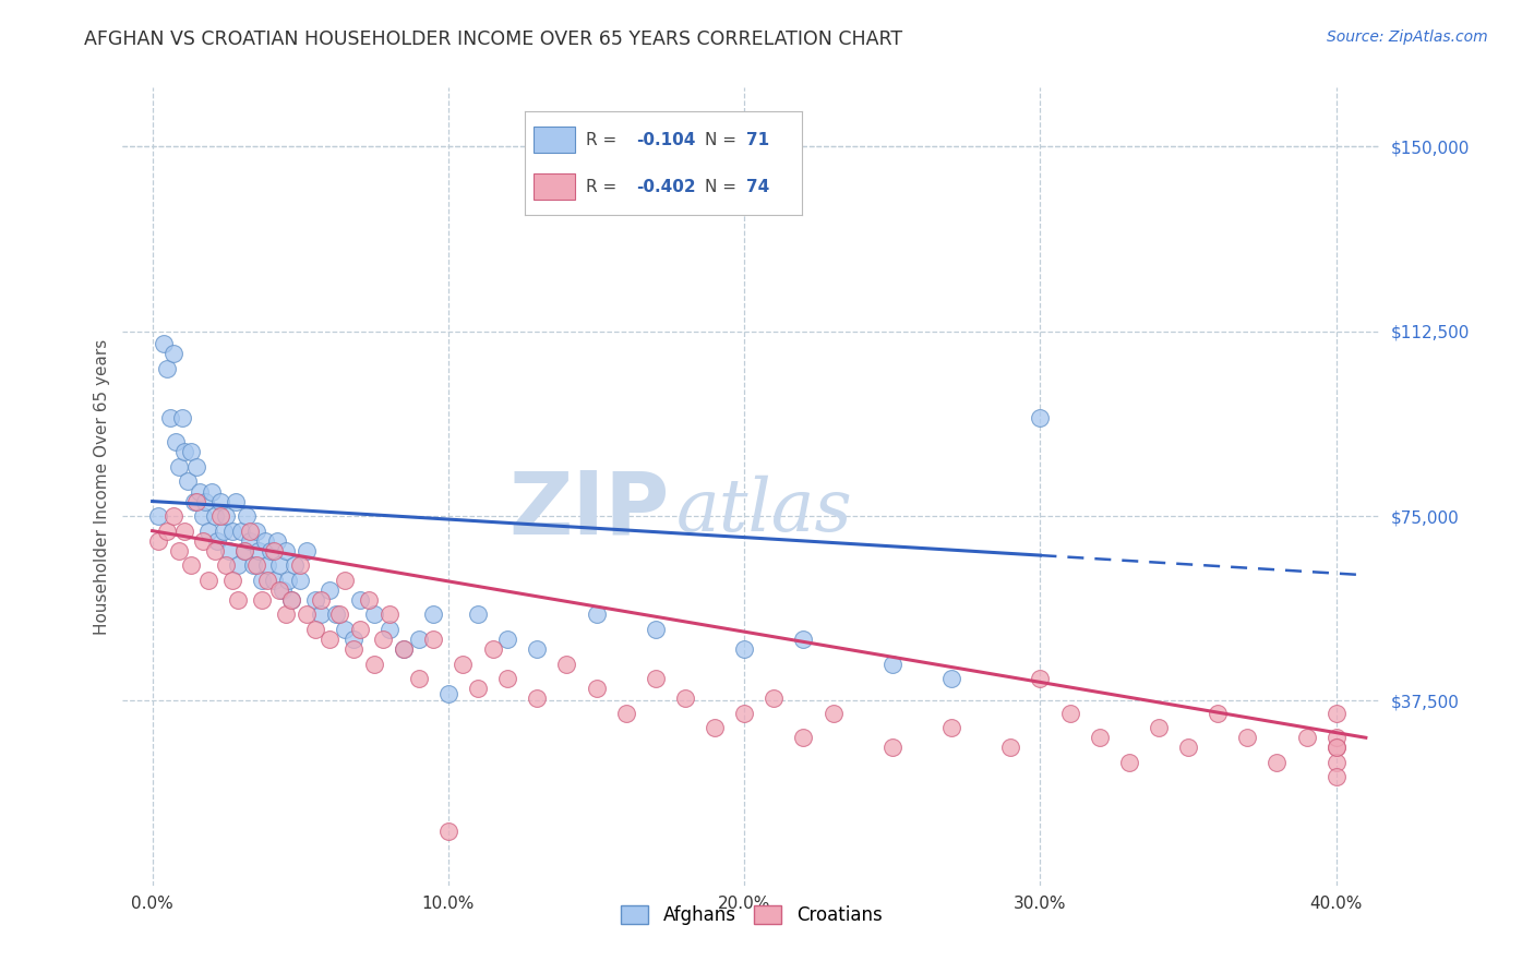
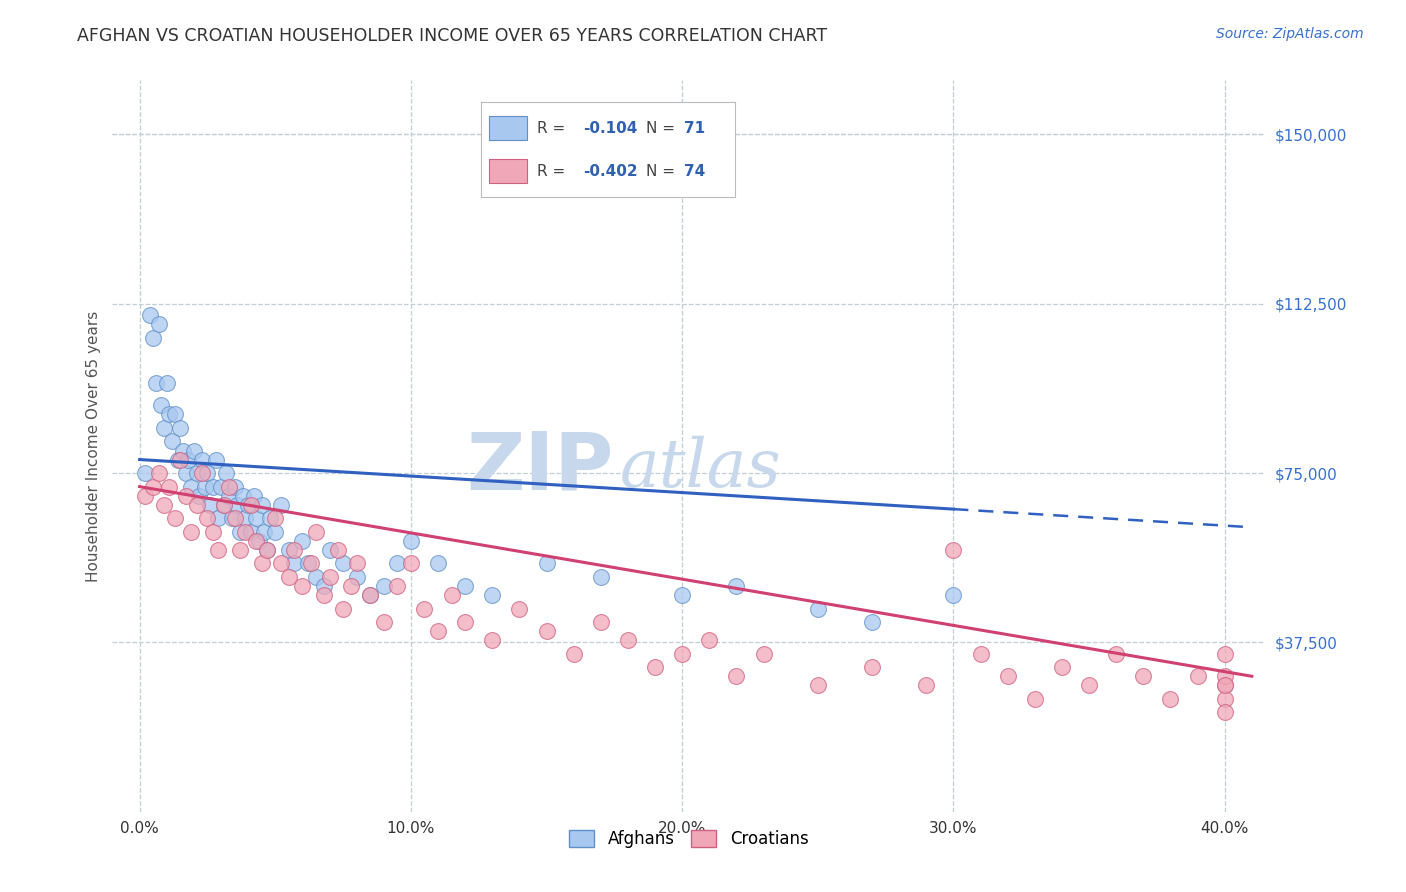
Afghans/10.0%: $39,000 -> $60,000
Croatians/10.0%: $11,000 -> $55,000
Afghans/30.0%: $95,000 -> $48,000
Croatians/30.0%: $42,000 -> $58,000
